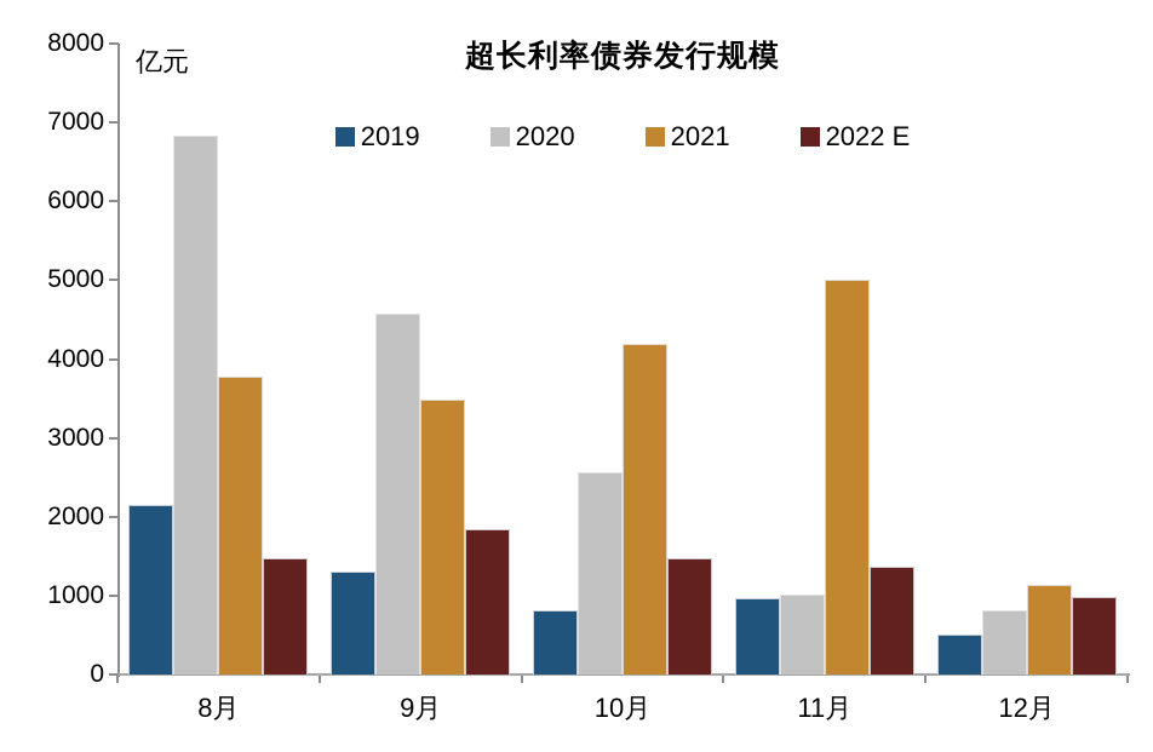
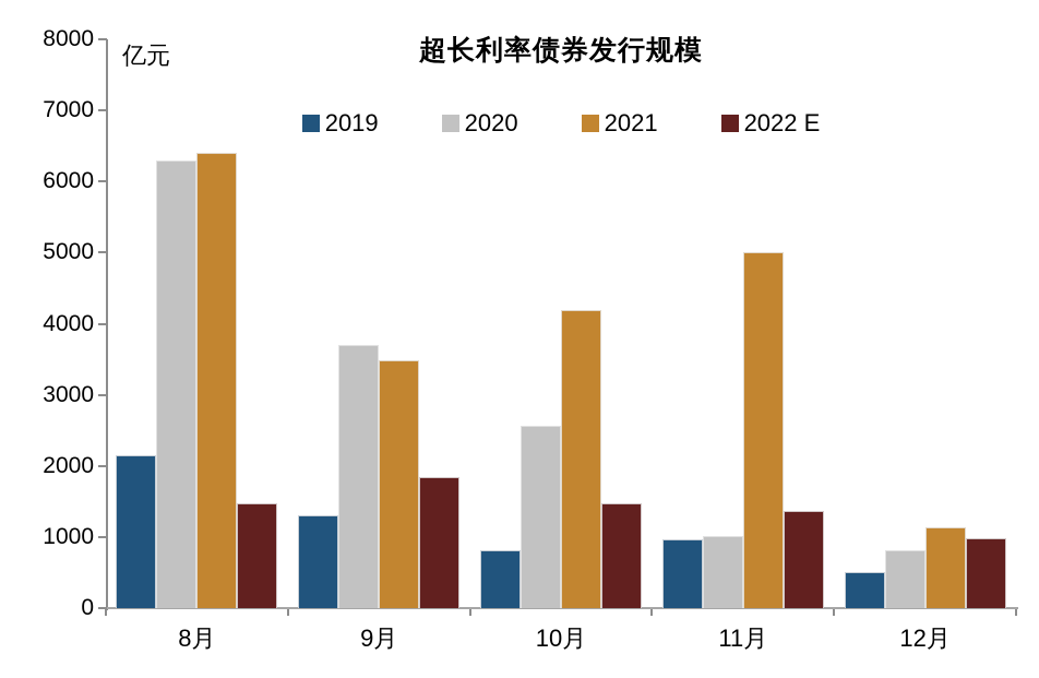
2020/8月: 6800 -> 6300
2021/8月: 3800 -> 6400
2020/9月: 4600 -> 3700
